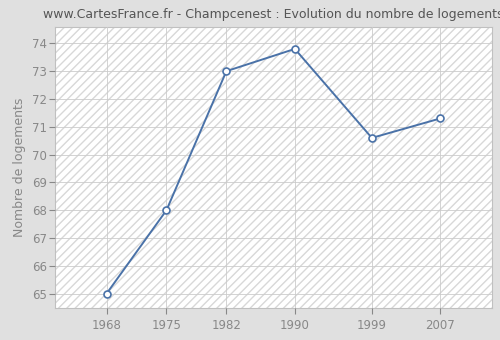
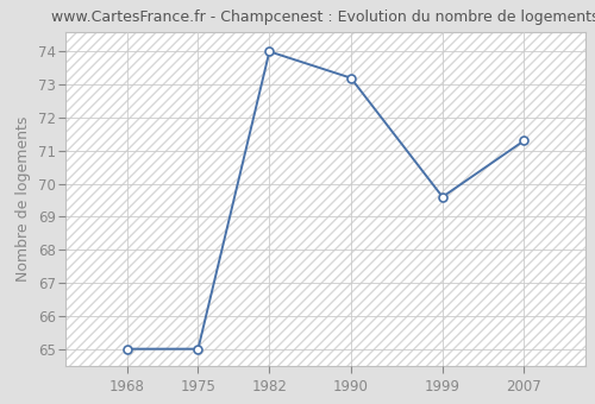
1975: 68.0 -> 65.0
1982: 73.0 -> 74.0
1990: 73.8 -> 73.2
1999: 70.6 -> 69.6
